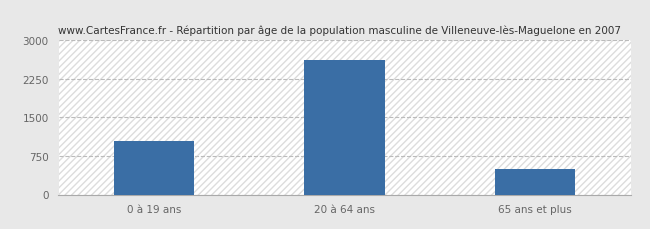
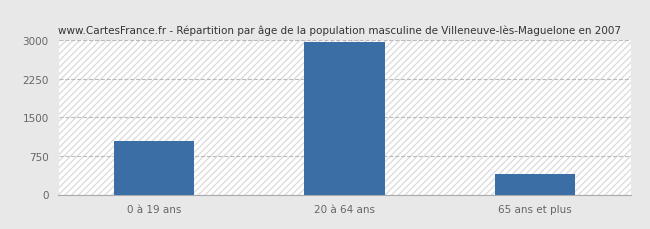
20 à 64 ans: 2620 -> 2960
65 ans et plus: 500 -> 390
